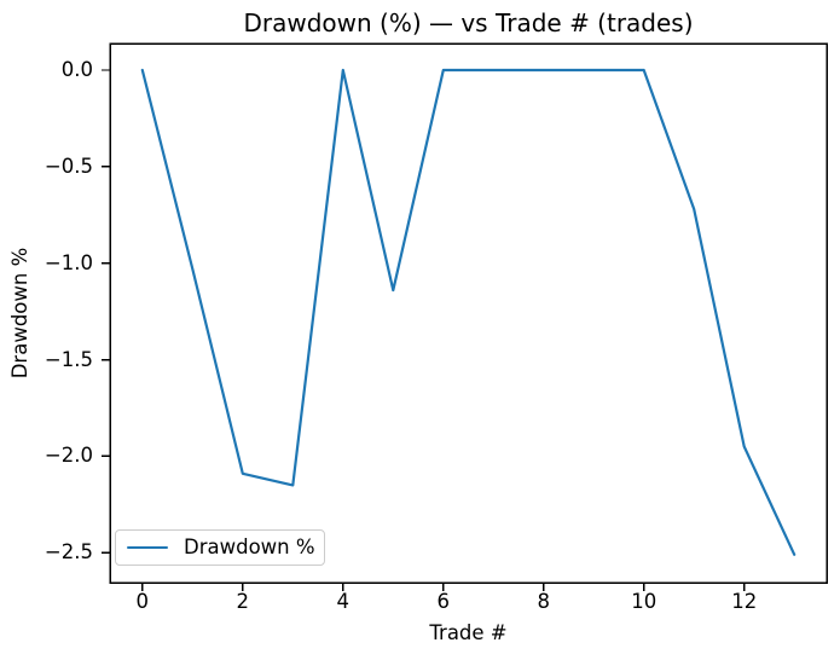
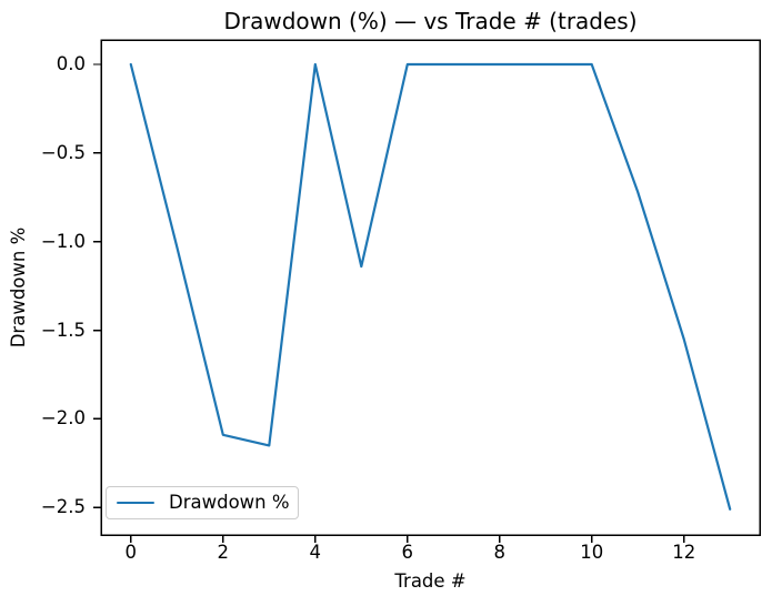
12: -1.95 -> -1.55
